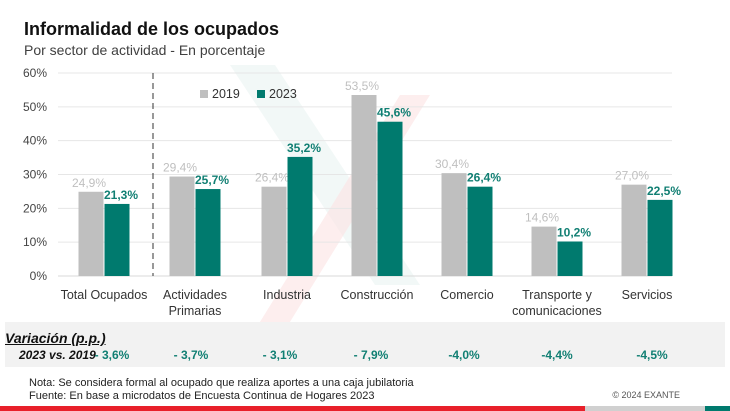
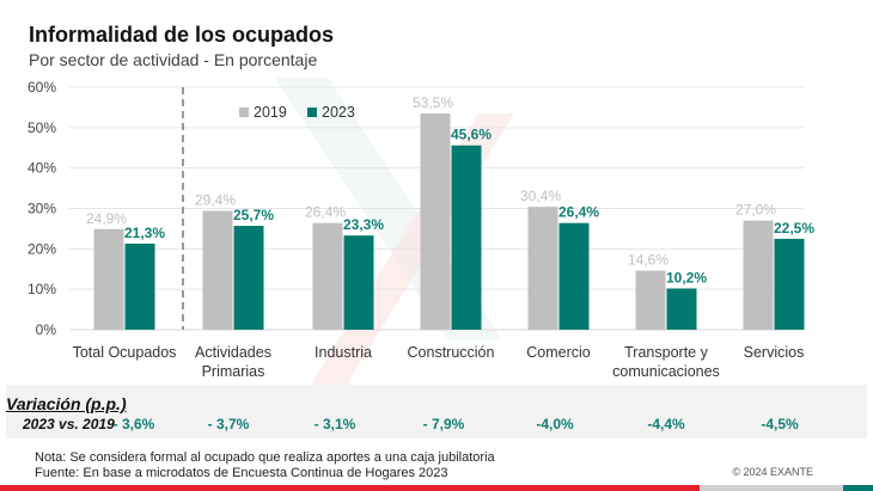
2023/Industria: 35,2% -> 23,3%
